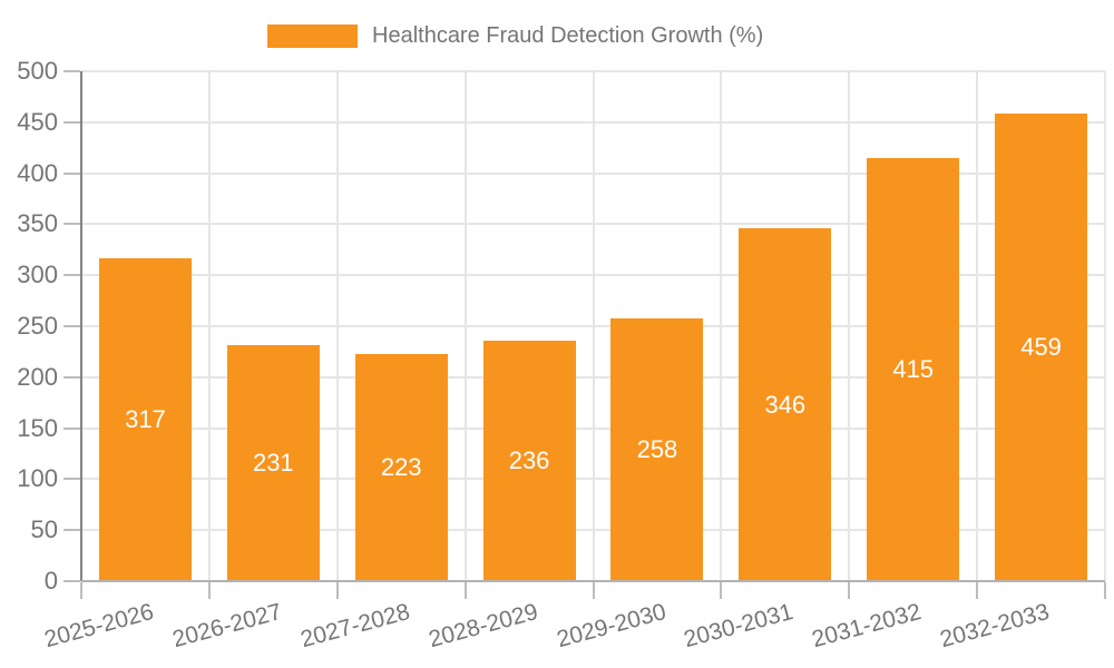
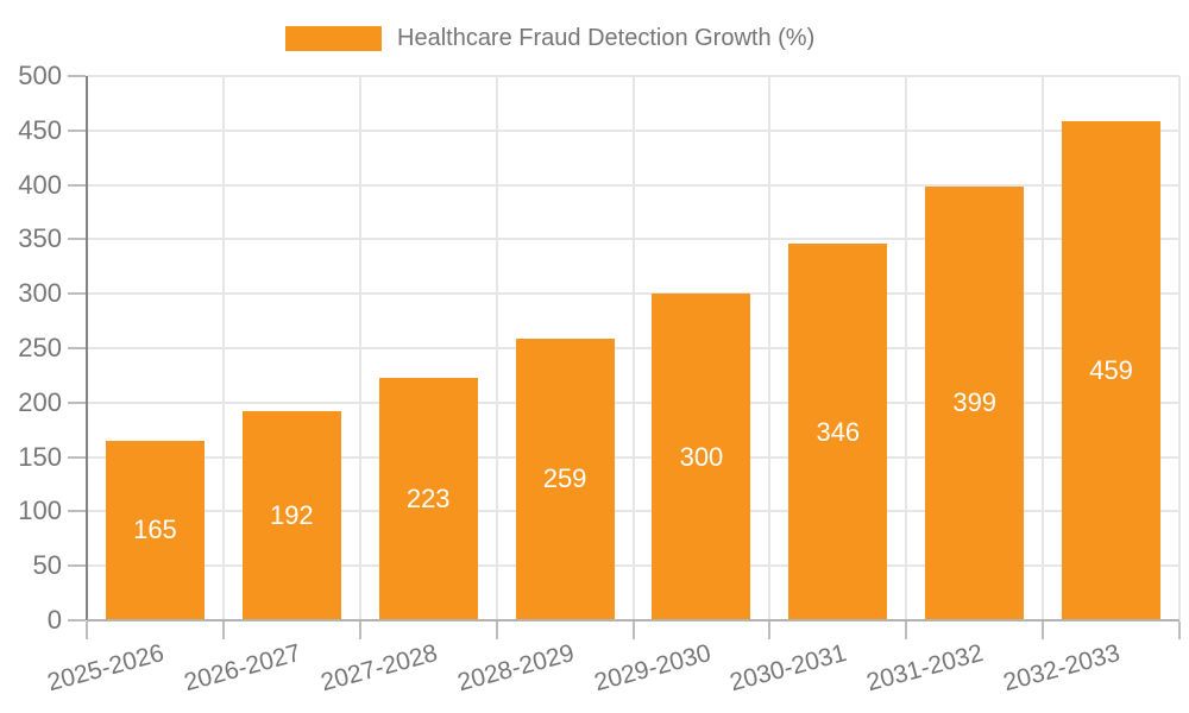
2025-2026: 317 -> 165
2026-2027: 231 -> 192
2028-2029: 236 -> 259
2029-2030: 258 -> 300
2031-2032: 415 -> 399
